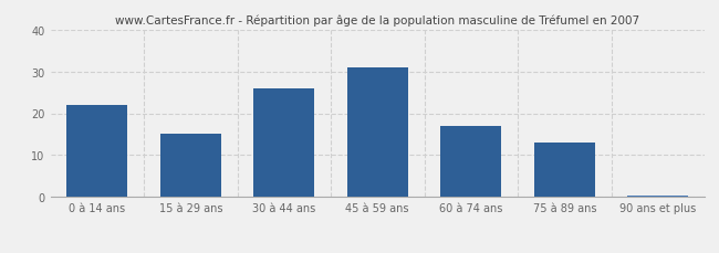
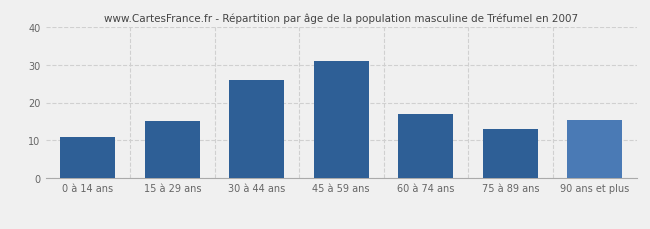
0 à 14 ans: 22.0 -> 11.0
90 ans et plus: 0.5 -> 15.5
